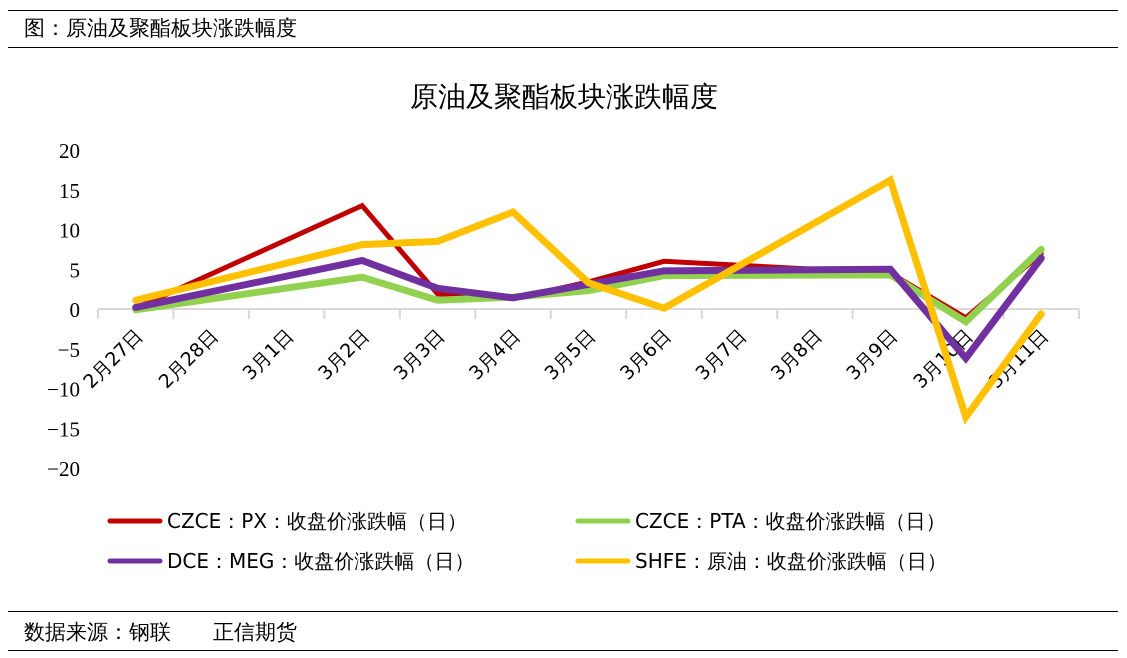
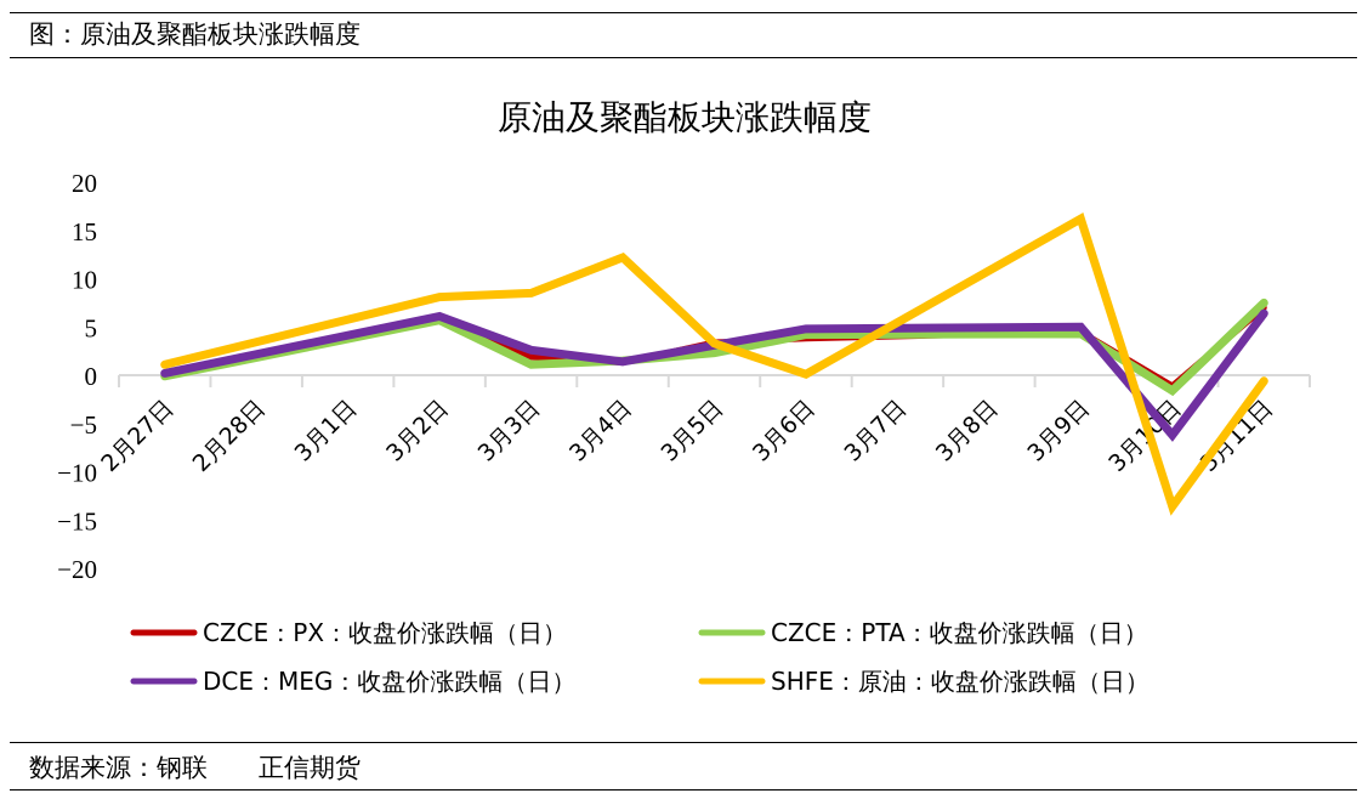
CZCE：PX：收盘价涨跌幅（日）/3月2日: 13 -> 6
CZCE：PTA：收盘价涨跌幅（日）/3月2日: 4 -> 6
CZCE：PX：收盘价涨跌幅（日）/3月6日: 6 -> 4
